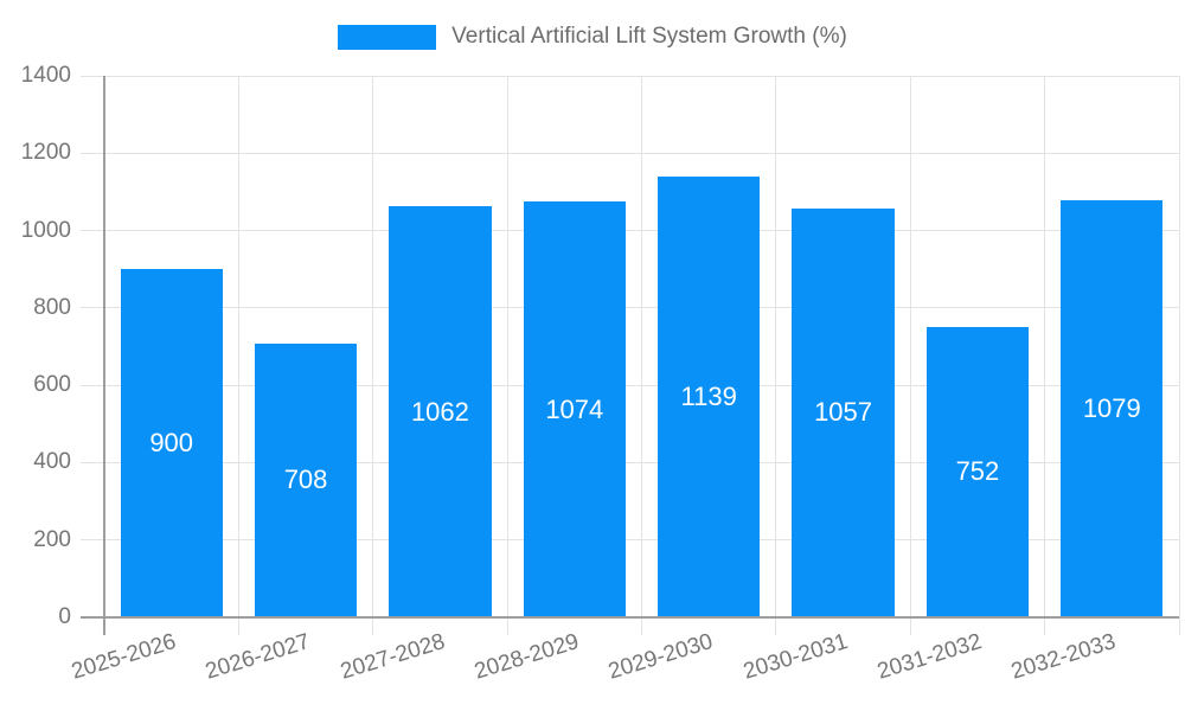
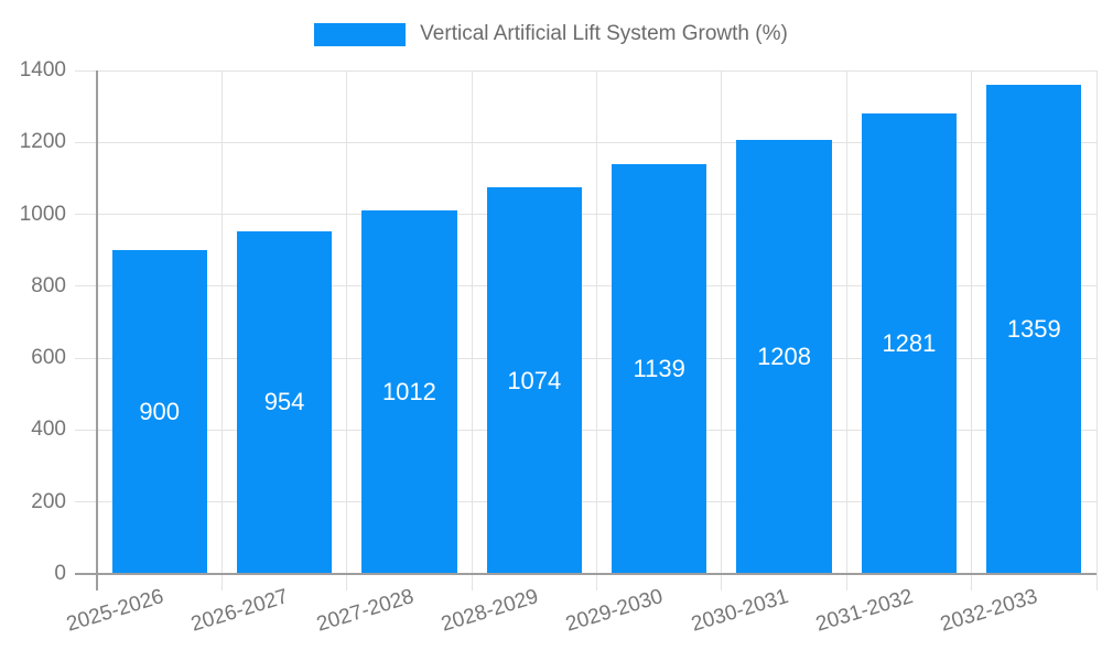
2026-2027: 708 -> 954
2027-2028: 1062 -> 1012
2030-2031: 1057 -> 1208
2031-2032: 752 -> 1281
2032-2033: 1079 -> 1359
